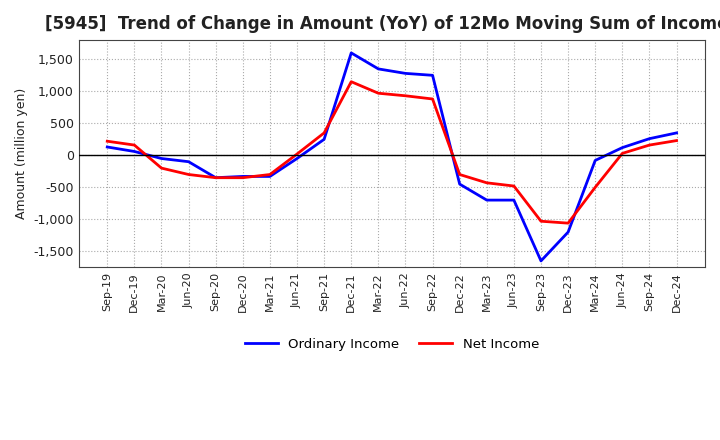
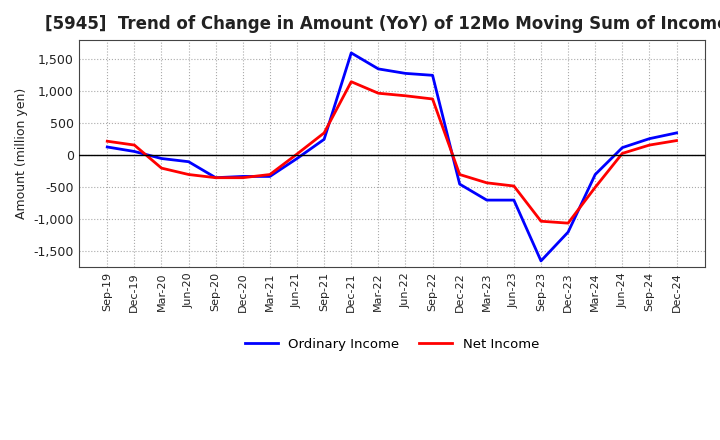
Ordinary Income/Mar-24: -80 -> -300
